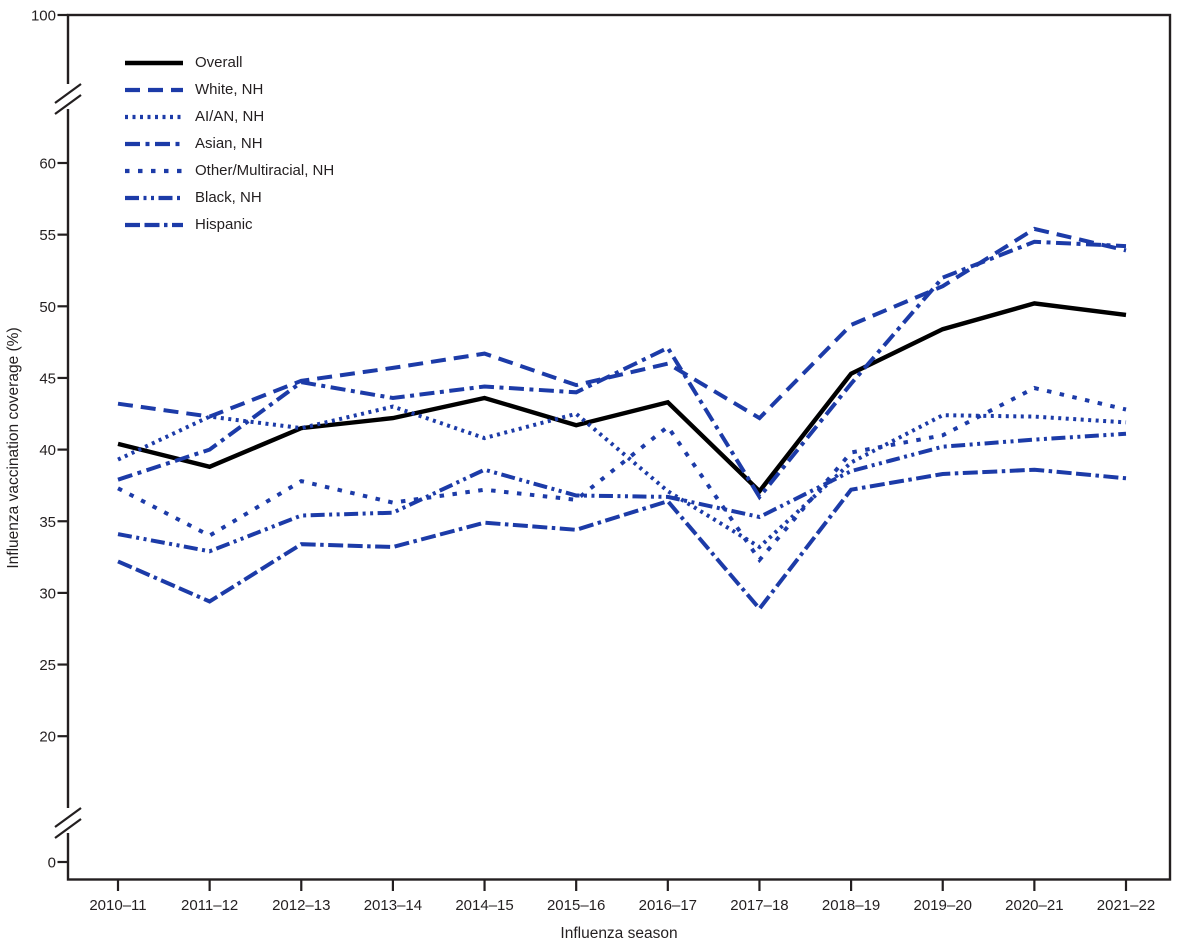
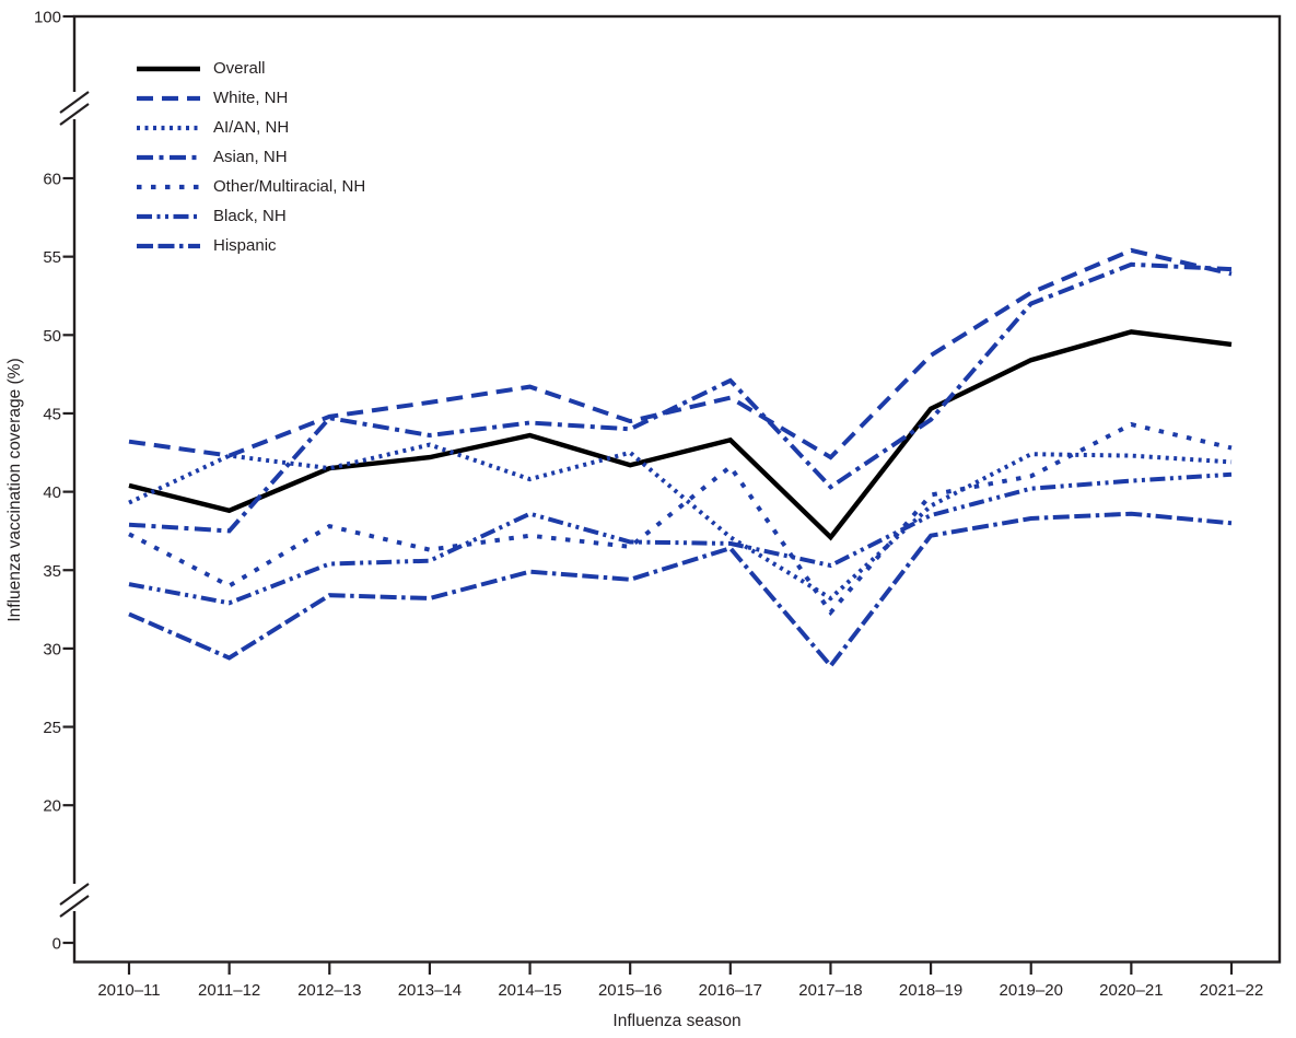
Asian, NH/2011–12: 40.0 -> 37.5
Asian, NH/2017–18: 36.7 -> 40.3
White, NH/2019–20: 51.4 -> 52.7
